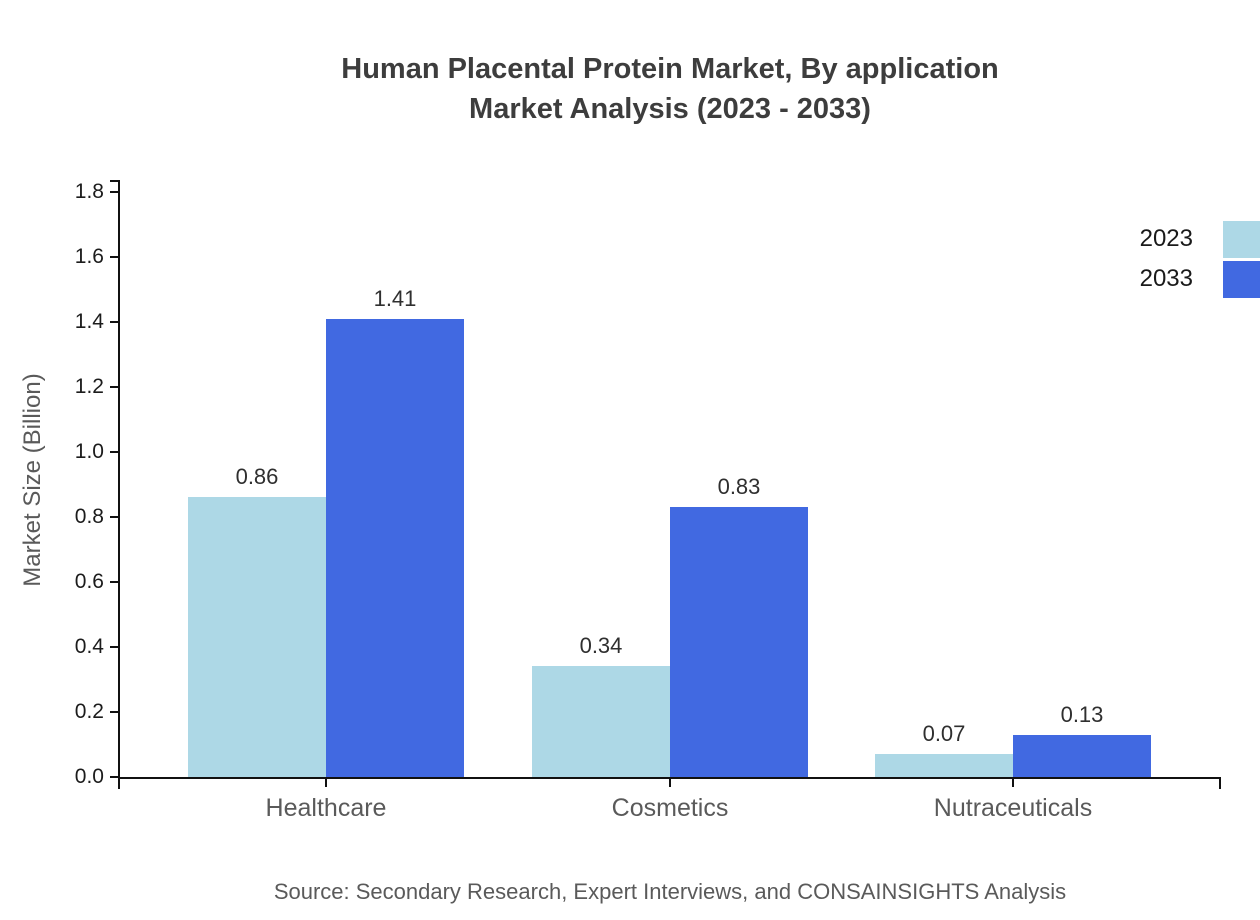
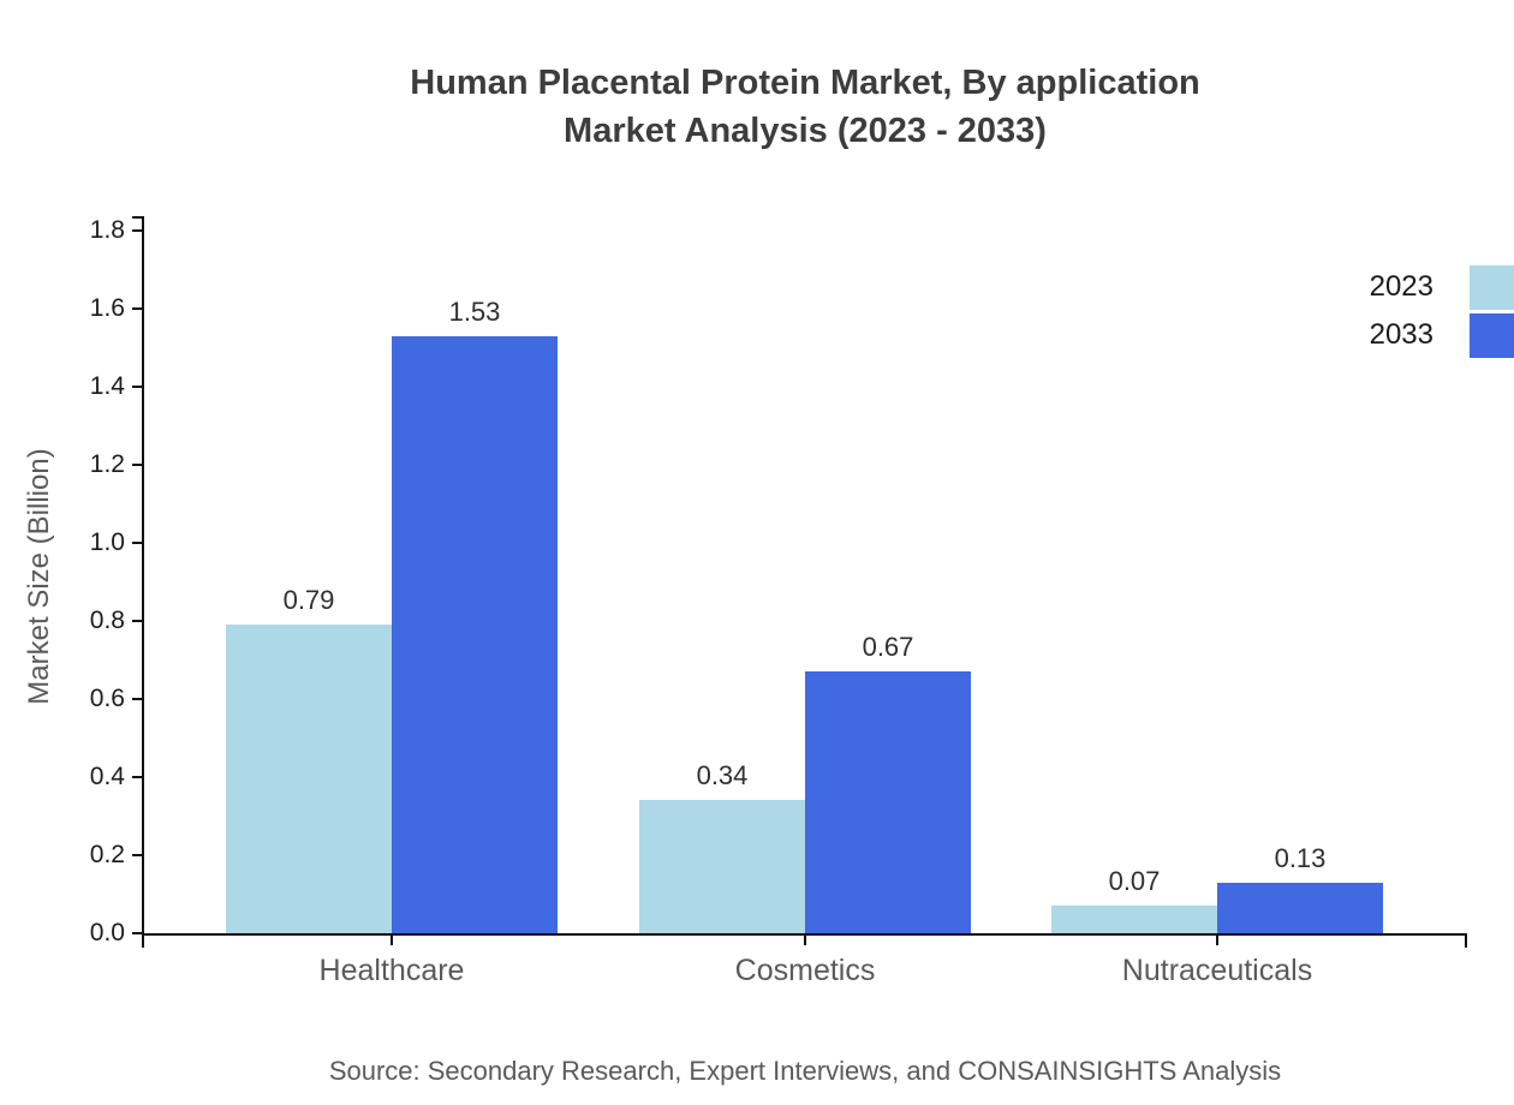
2023/Healthcare: 0.86 -> 0.79
2033/Healthcare: 1.41 -> 1.53
2033/Cosmetics: 0.83 -> 0.67
